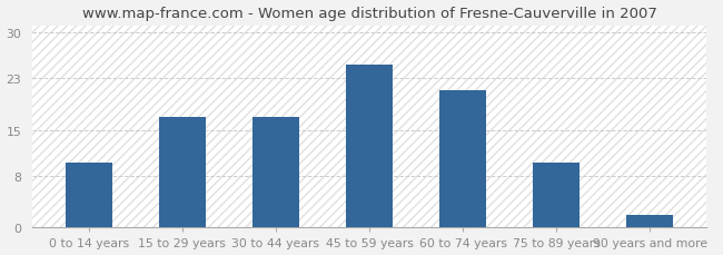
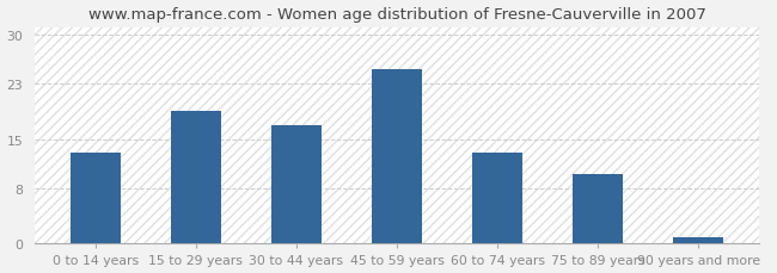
0 to 14 years: 10 -> 13
15 to 29 years: 17 -> 19
60 to 74 years: 21 -> 13
90 years and more: 2 -> 1
